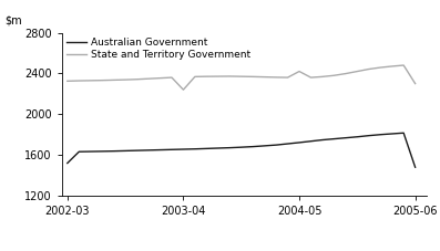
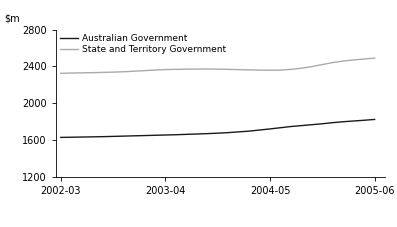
Australian Government/2002-03: 1520 -> 1630
State and Territory Government/2003-04: 2240 -> 2370
State and Territory Government/2004-05: 2420 -> 2360
Australian Government/2005-06: 1480 -> 1820
State and Territory Government/2005-06: 2300 -> 2490
